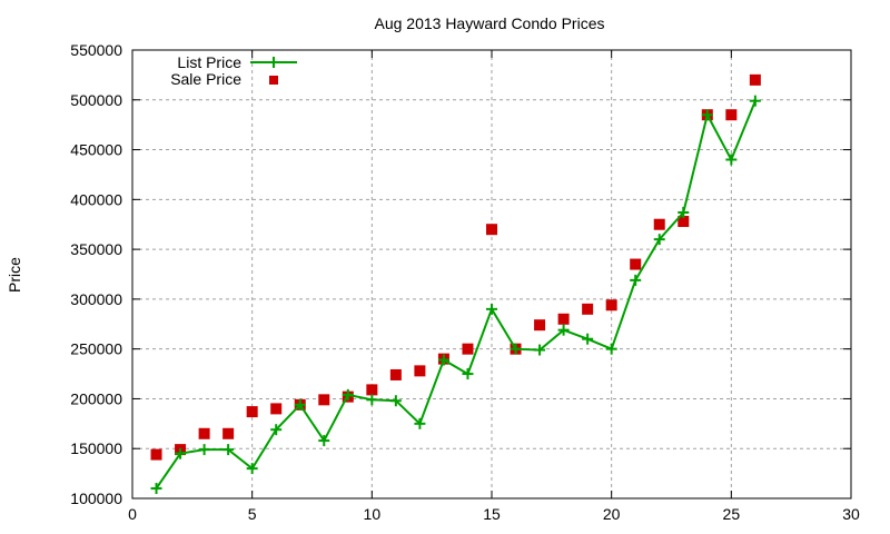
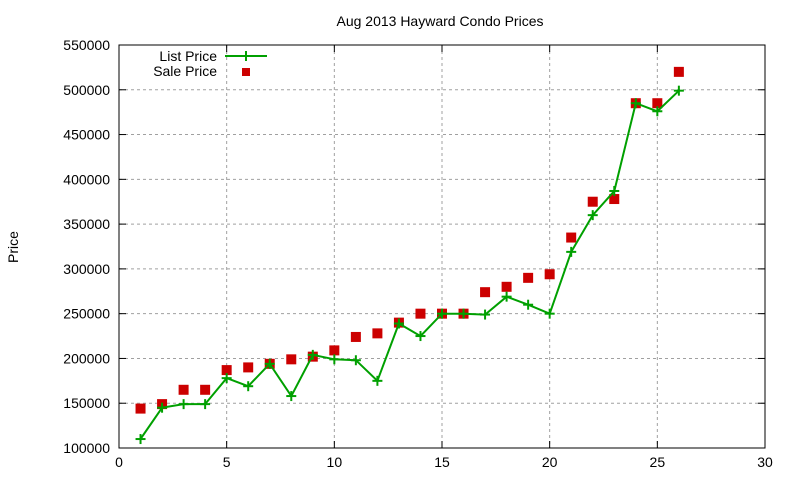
List Price/5: 130000 -> 180000
List Price/15: 290000 -> 250000
Sale Price/15: 370000 -> 250000
List Price/25: 440000 -> 480000
